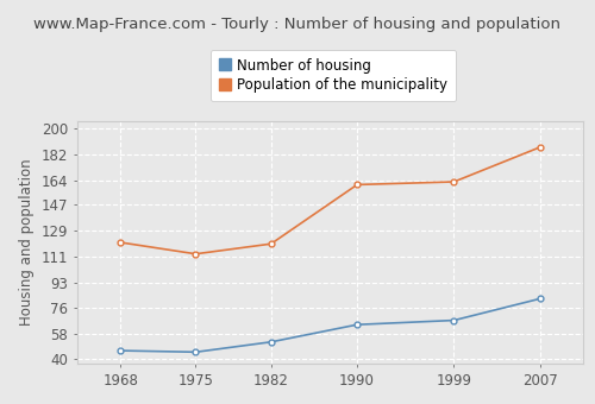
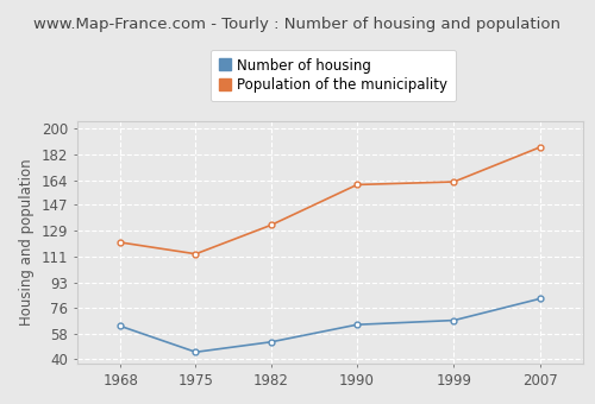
Number of housing/1968: 46 -> 63
Population of the municipality/1982: 120 -> 133
